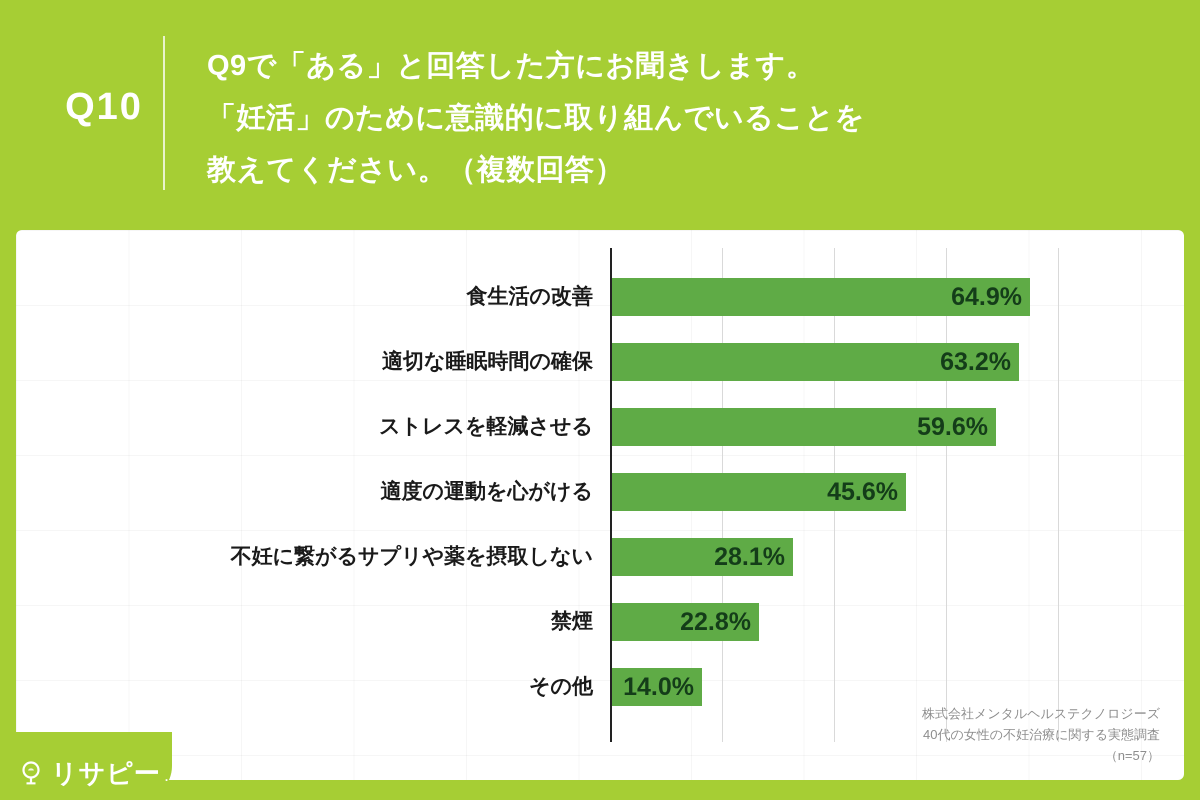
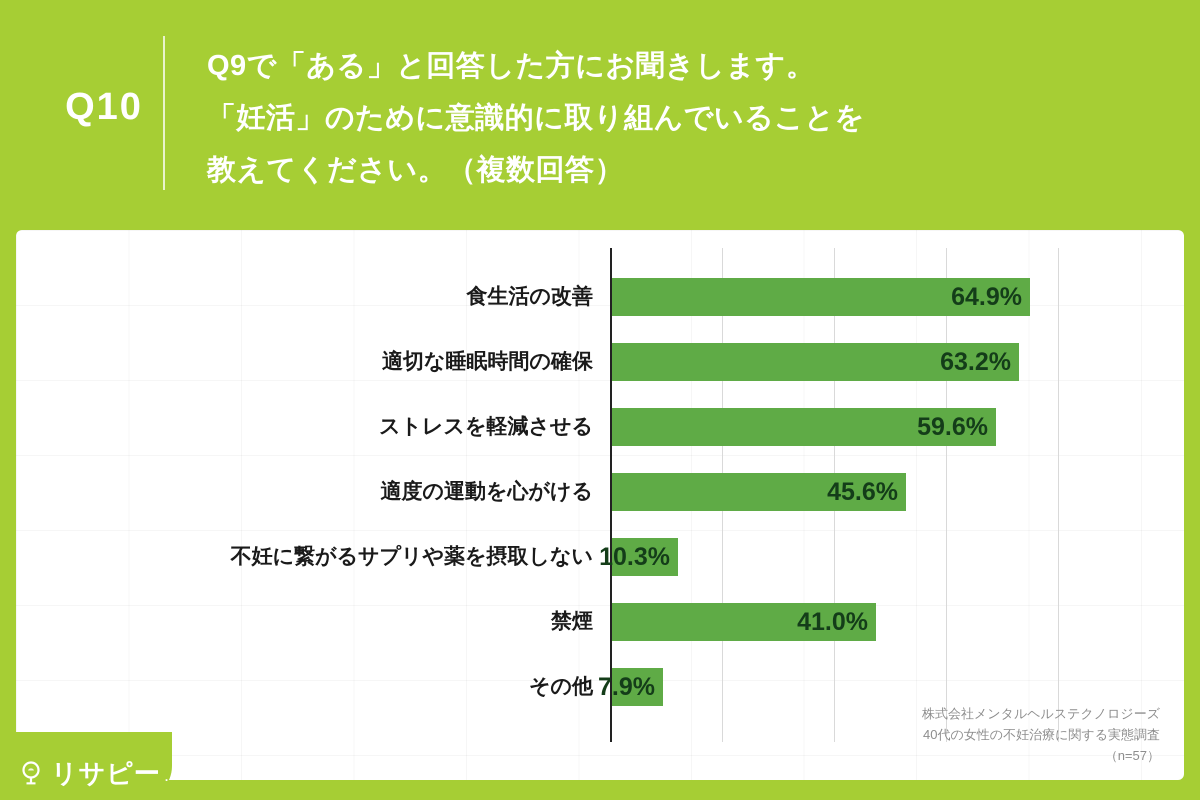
不妊に繋がるサプリや薬を摂取しない: 28.1% -> 10.3%
禁煙: 22.8% -> 41.0%
その他: 14.0% -> 7.9%
